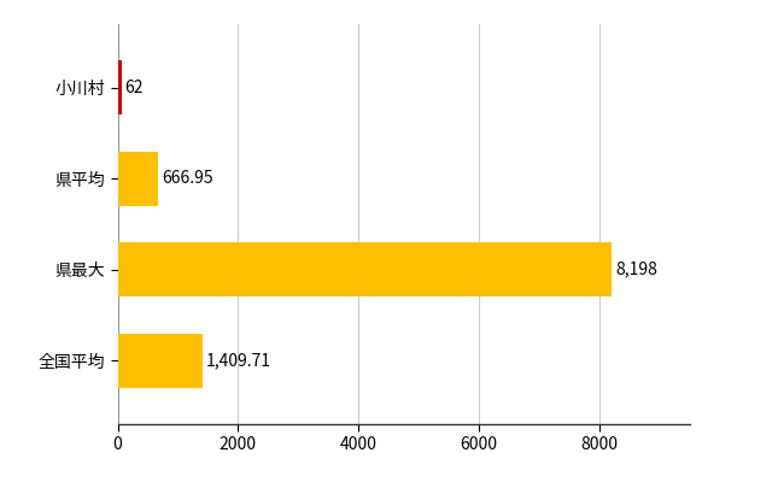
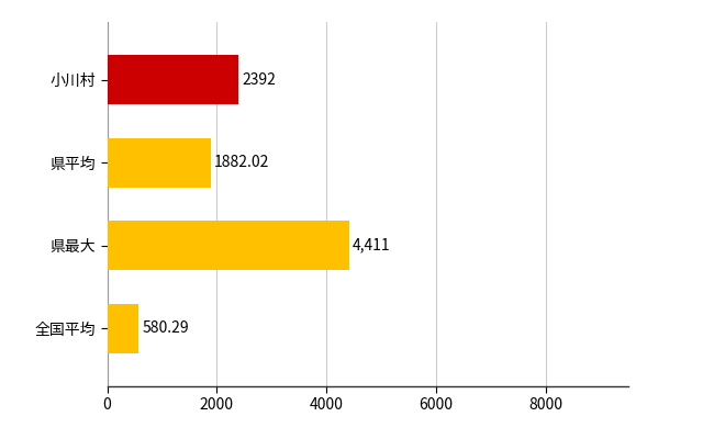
小川村: 62 -> 2392
県平均: 666.95 -> 1882.02
県最大: 8,198 -> 4,411
全国平均: 1,409.71 -> 580.29
